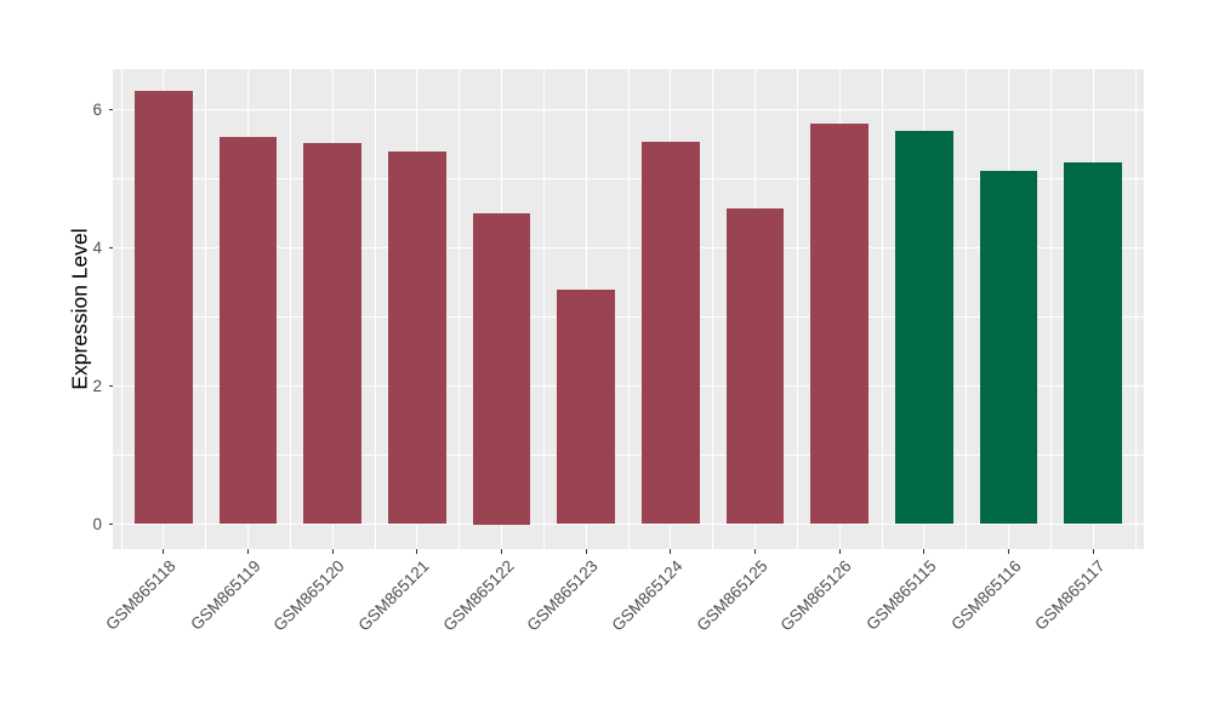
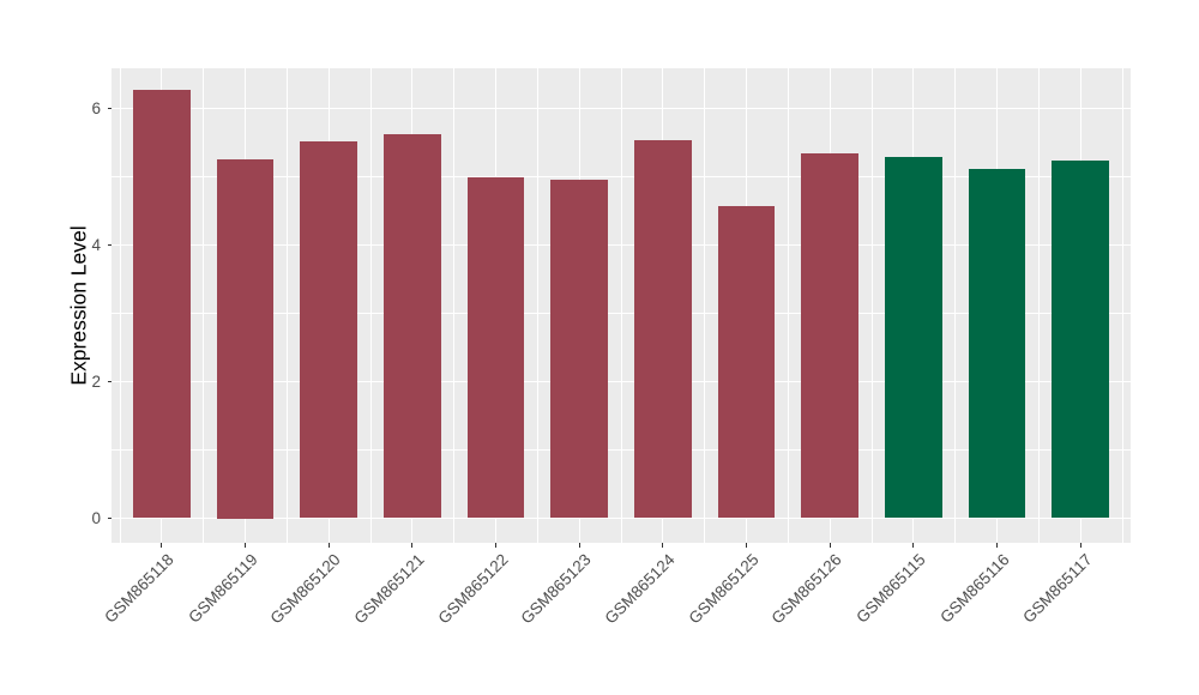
GSM865119: 5.6 -> 5.2
GSM865121: 5.4 -> 5.6
GSM865122: 4.5 -> 5.0
GSM865123: 3.4 -> 5.0
GSM865126: 5.8 -> 5.3
GSM865115: 5.7 -> 5.3
